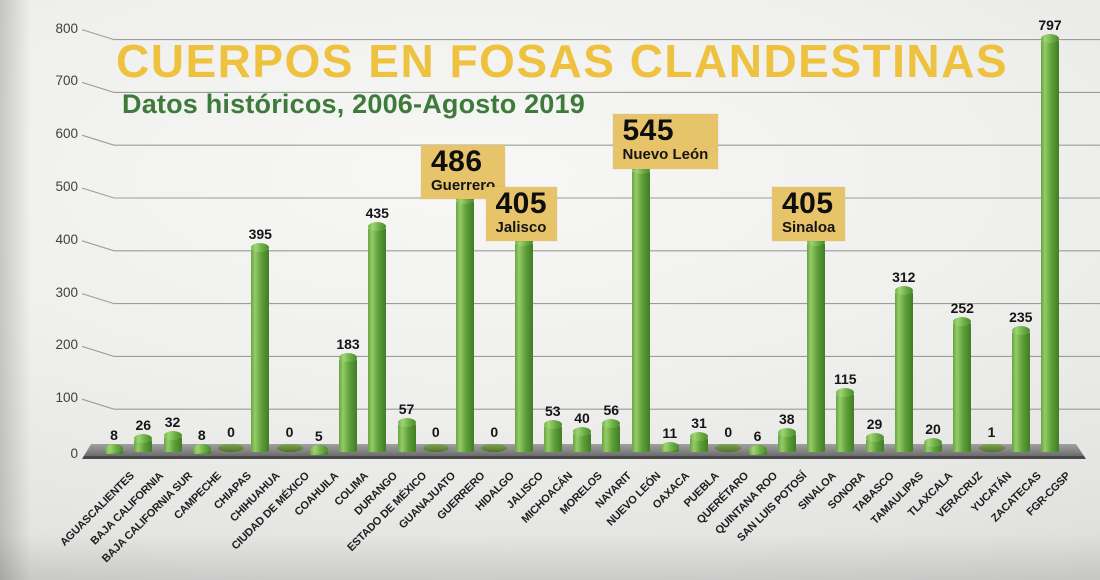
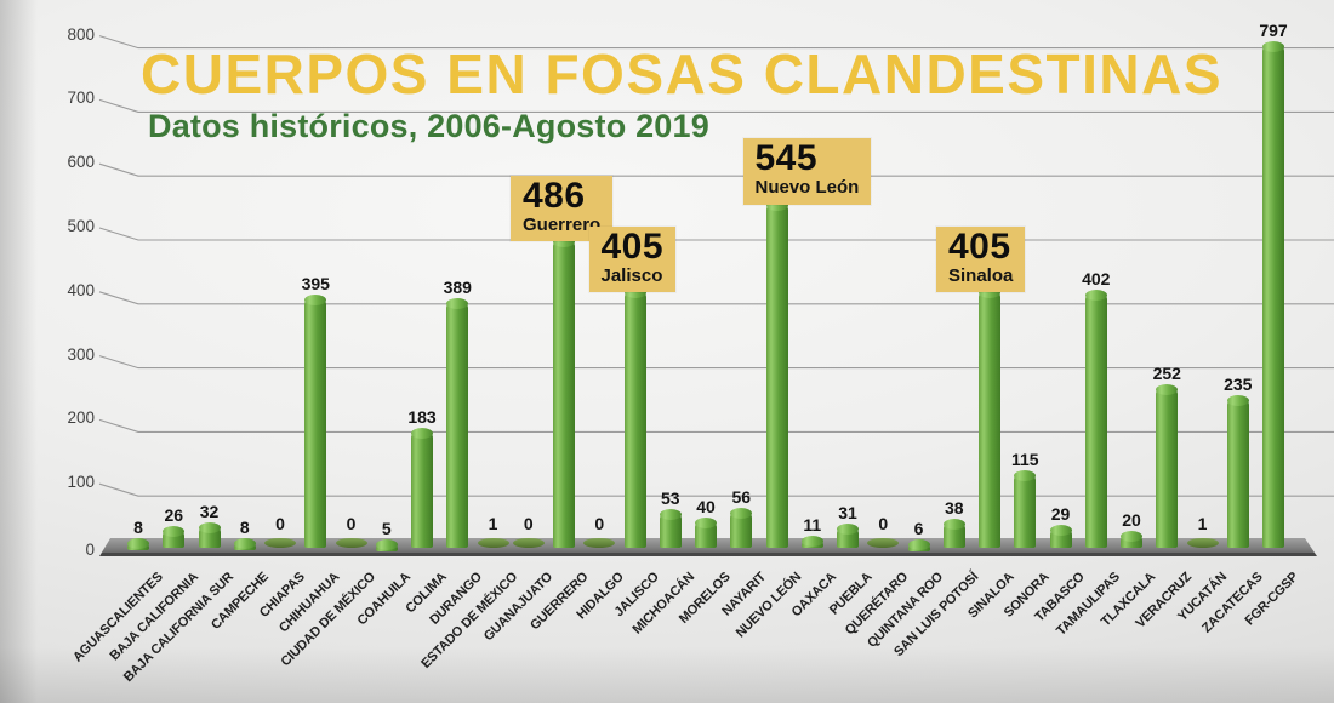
DURANGO: 435 -> 389
ESTADO DE MÉXICO: 57 -> 1
TAMAULIPAS: 312 -> 402
